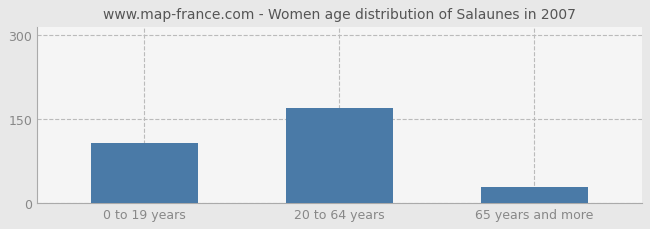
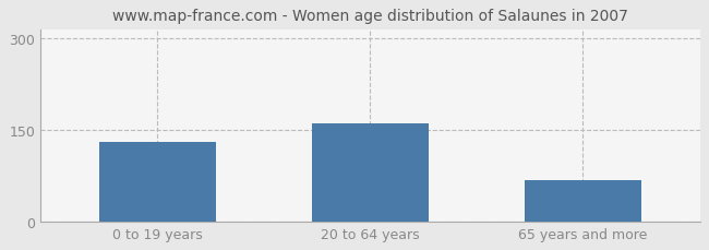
0 to 19 years: 107 -> 130
20 to 64 years: 170 -> 160
65 years and more: 28 -> 68
